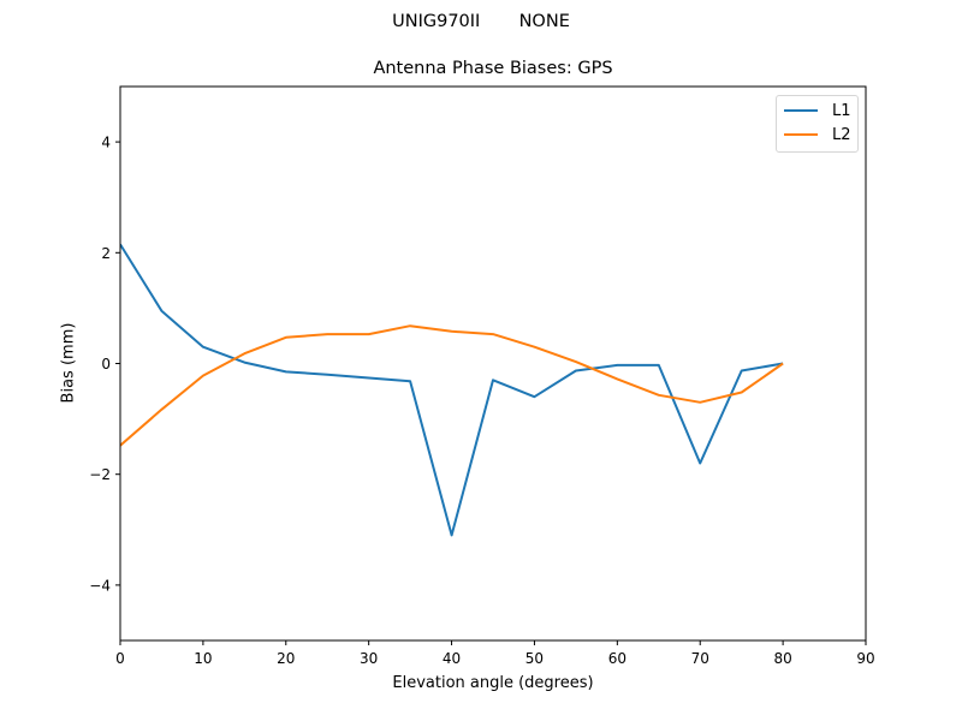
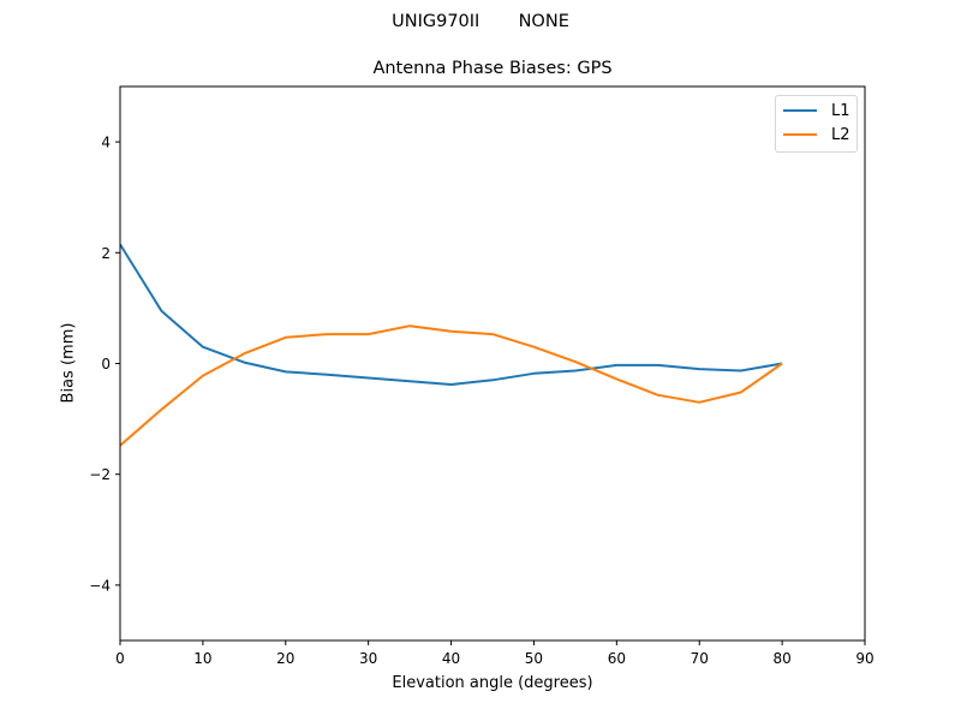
L1/40: -3.1 -> -0.4
L1/50: -0.6 -> -0.2
L1/70: -1.8 -> -0.1
